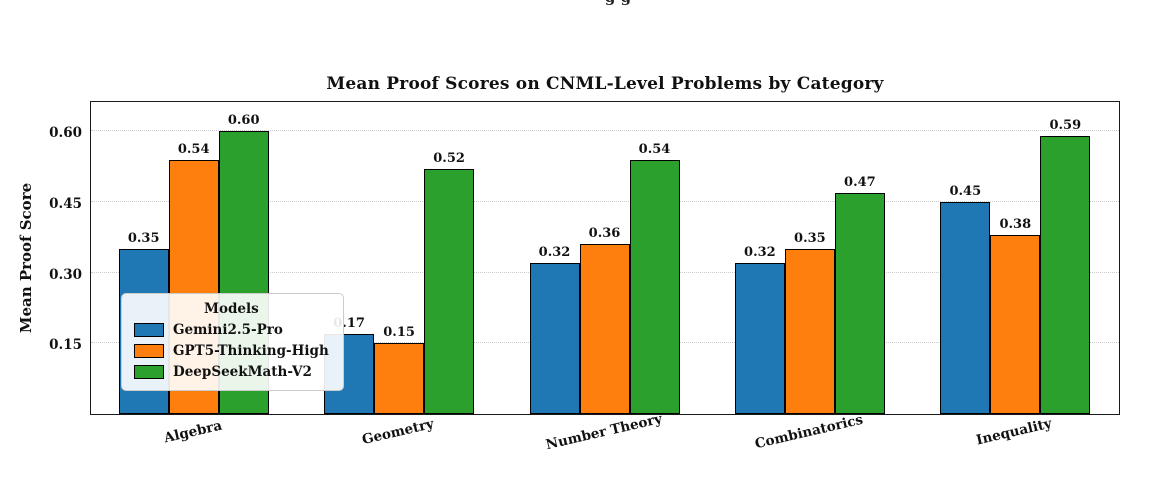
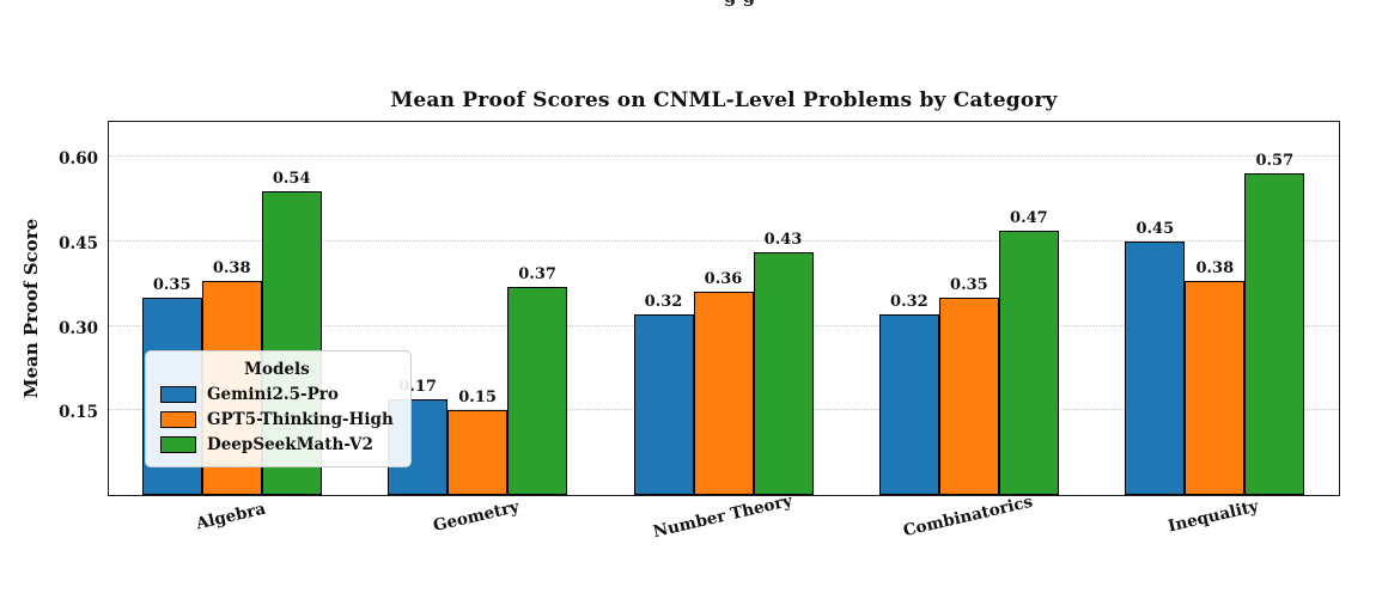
GPT5-Thinking-High/Algebra: 0.54 -> 0.38
DeepSeekMath-V2/Algebra: 0.60 -> 0.54
DeepSeekMath-V2/Geometry: 0.52 -> 0.37
DeepSeekMath-V2/Number Theory: 0.54 -> 0.43
DeepSeekMath-V2/Inequality: 0.59 -> 0.57
